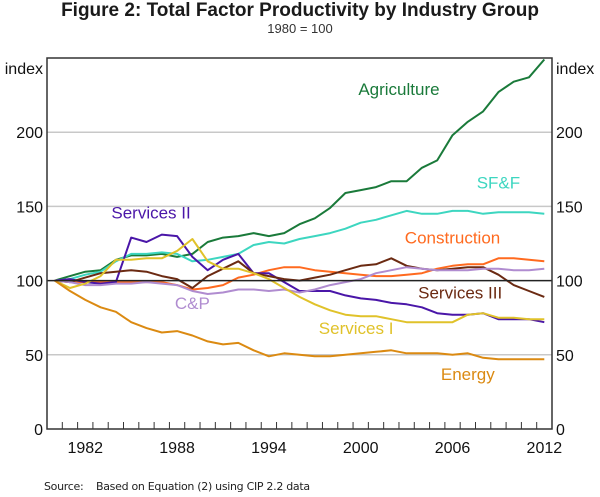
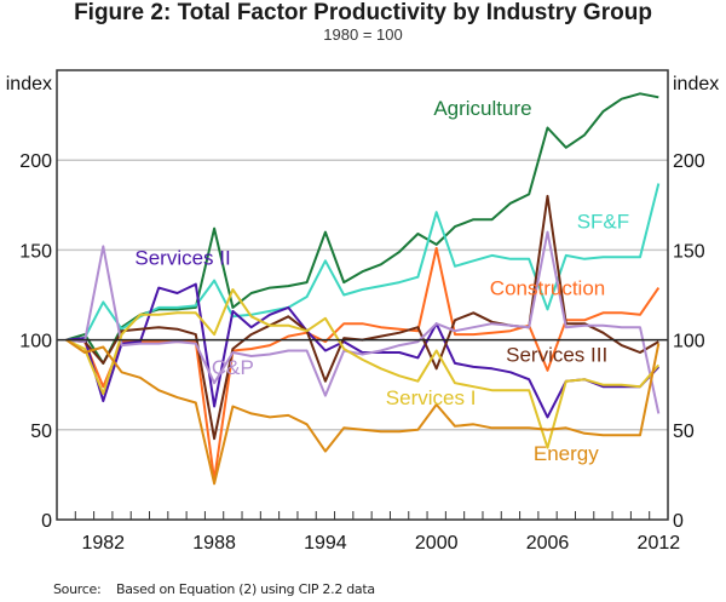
Agriculture/1982: 106 -> 87
SF&F/1982: 104 -> 121
Construction/1982: 99 -> 74
Services II/1982: 99 -> 66
Services III/1982: 102 -> 87
C&P/1982: 97 -> 152
Services I/1982: 98 -> 70
Energy/1982: 87 -> 96
Agriculture/1988: 116 -> 162
SF&F/1988: 118 -> 133
Construction/1988: 97 -> 22
Services II/1988: 130 -> 63
Services III/1988: 101 -> 45
C&P/1988: 97 -> 76
Services I/1988: 120 -> 103
Energy/1988: 66 -> 20
Agriculture/1994: 130 -> 160
SF&F/1994: 126 -> 144
Construction/1994: 107 -> 99
Services II/1994: 105 -> 94
Services III/1994: 103 -> 77
C&P/1994: 93 -> 69
Services I/1994: 101 -> 112
Energy/1994: 49 -> 38
Agriculture/2000: 161 -> 153
SF&F/2000: 139 -> 171
Construction/2000: 104 -> 151
Services II/2000: 88 -> 109
Services III/2000: 110 -> 84
C&P/2000: 101 -> 109
Services I/2000: 76 -> 94
Energy/2000: 51 -> 64
Agriculture/2006: 198 -> 218
SF&F/2006: 147 -> 117
Construction/2006: 110 -> 83
Services II/2006: 77 -> 57
Services III/2006: 108 -> 180
C&P/2006: 107 -> 160
Services I/2006: 72 -> 40
Agriculture/2012: 249 -> 235
SF&F/2012: 145 -> 187
Construction/2012: 113 -> 129
Services II/2012: 72 -> 85
Services III/2012: 89 -> 99
C&P/2012: 108 -> 59
Services I/2012: 74 -> 86
Energy/2012: 47 -> 98
